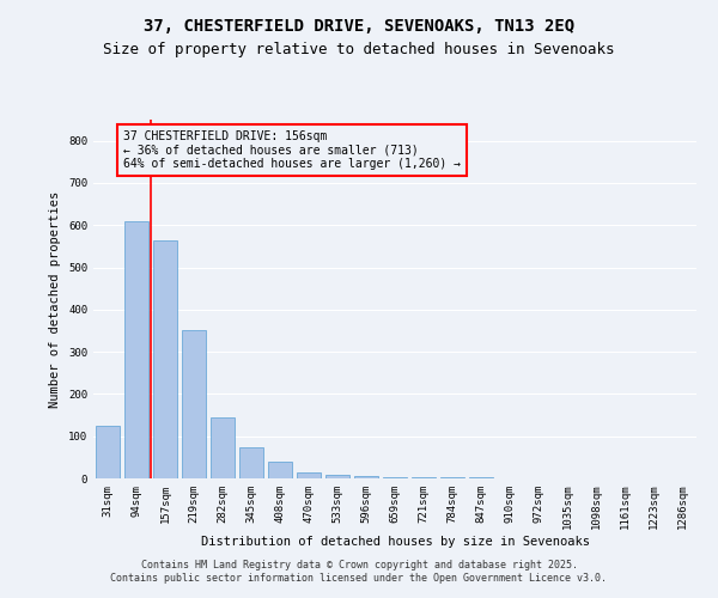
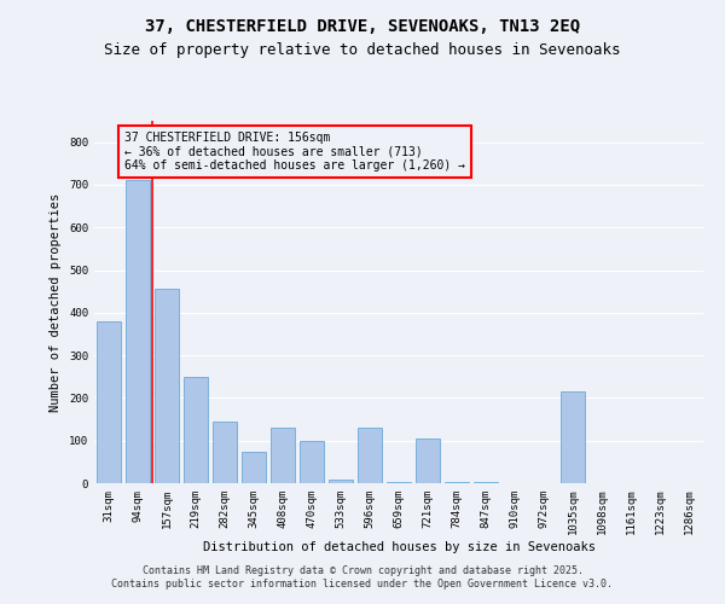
31sqm: 125 -> 380
94sqm: 610 -> 710
157sqm: 565 -> 455
219sqm: 350 -> 250
408sqm: 40 -> 130
470sqm: 15 -> 100
596sqm: 5 -> 130
721sqm: 3 -> 105
1035sqm: 1 -> 215
